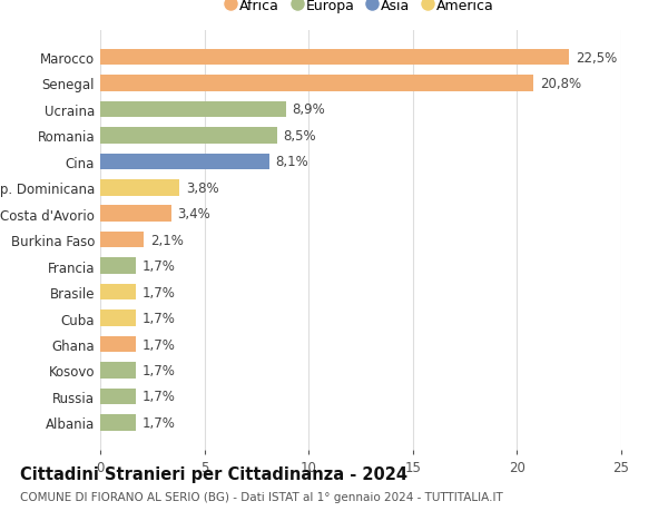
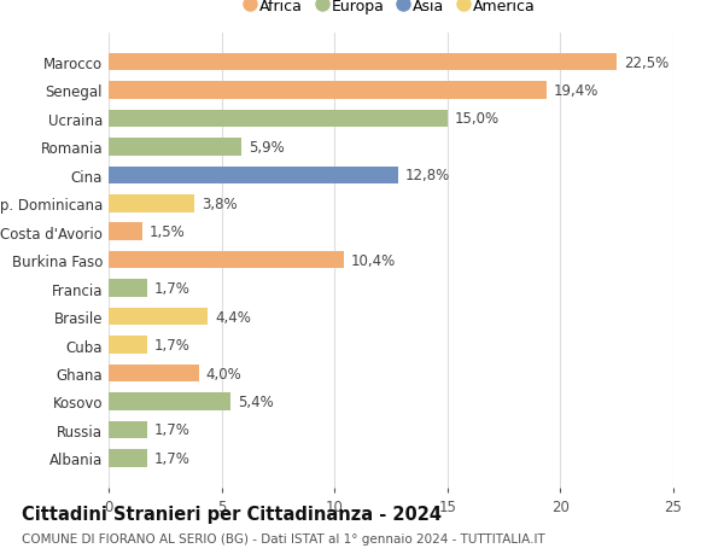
Senegal: 20,8% -> 19,4%
Ucraina: 8,9% -> 15,0%
Romania: 8,5% -> 5,9%
Cina: 8,1% -> 12,8%
Costa d'Avorio: 3,4% -> 1,5%
Burkina Faso: 2,1% -> 10,4%
Brasile: 1,7% -> 4,4%
Ghana: 1,7% -> 4,0%
Kosovo: 1,7% -> 5,4%
